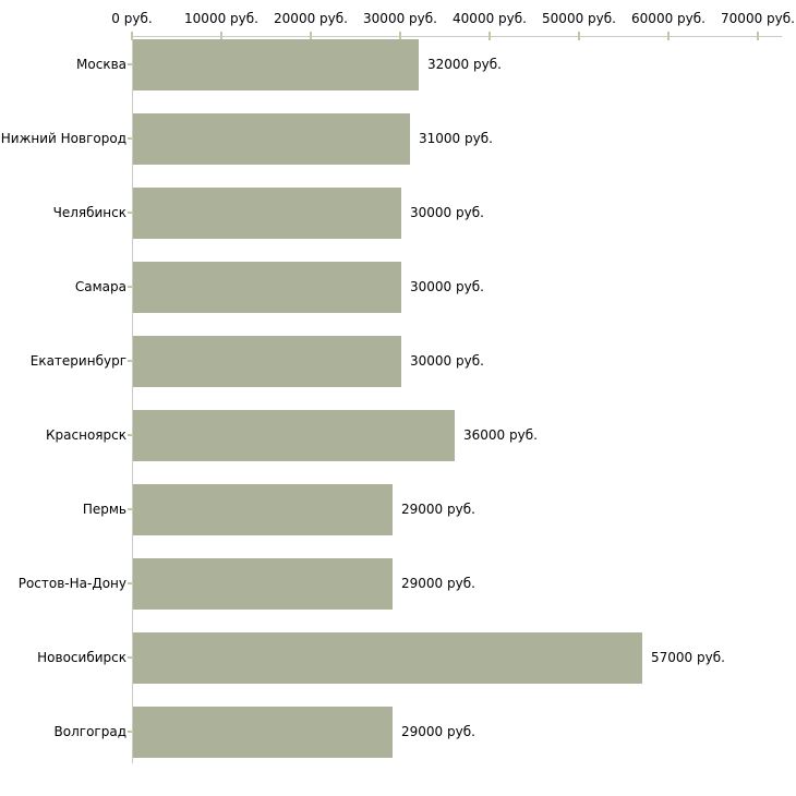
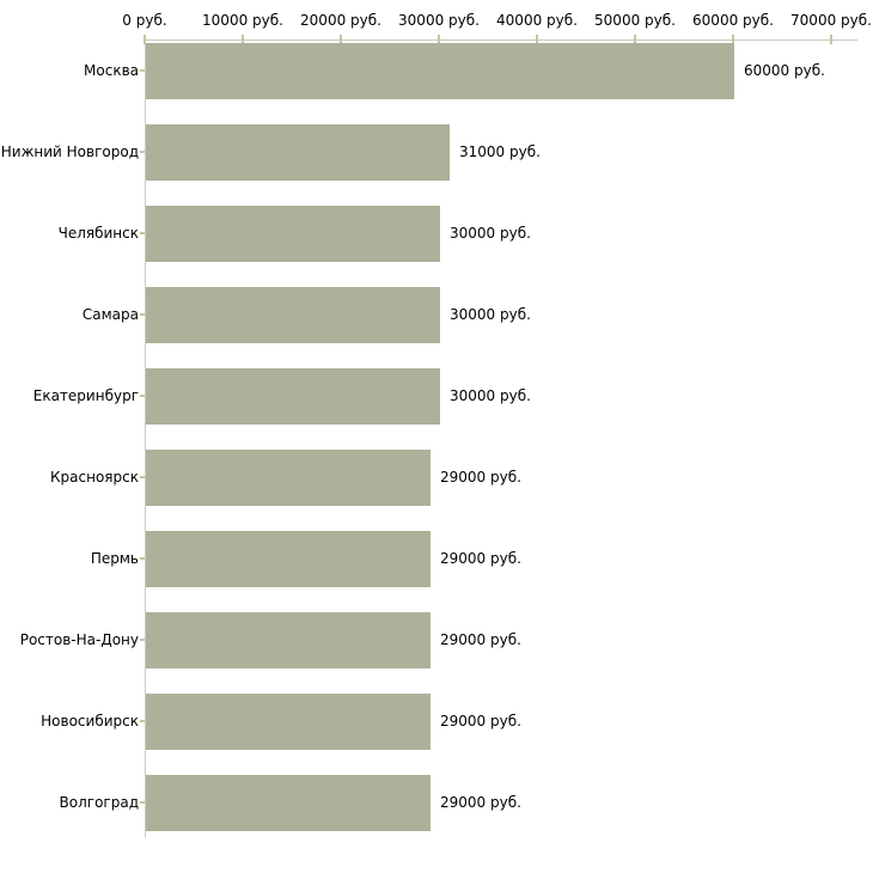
Москва: 32000 -> 60000
Красноярск: 36000 -> 29000
Новосибирск: 57000 -> 29000
